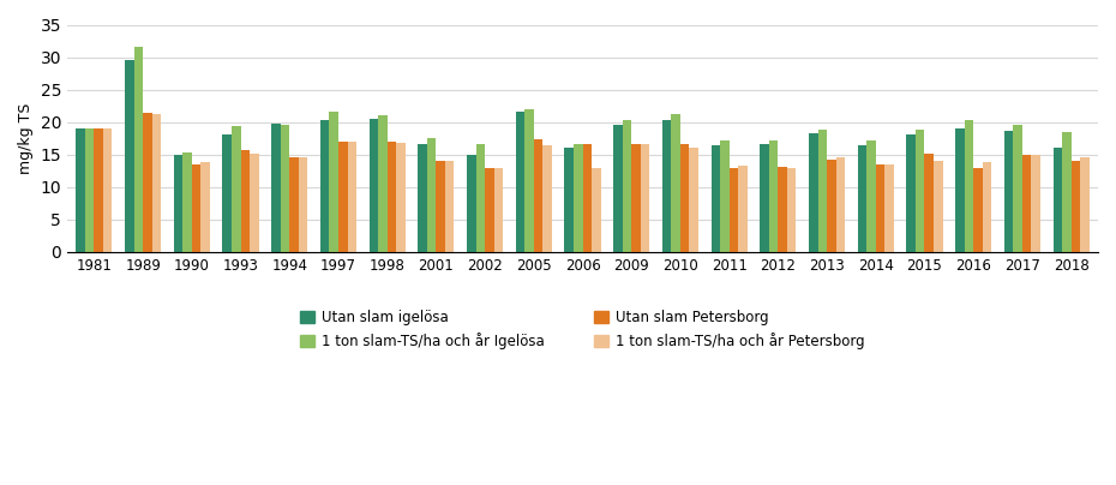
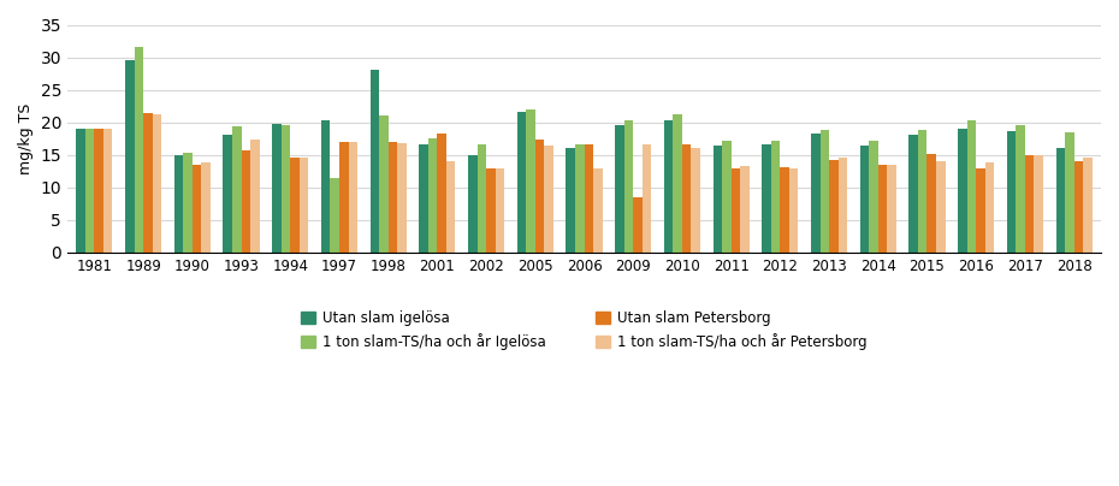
1 ton slam-TS/ha och år Petersborg/1993: 15.1 -> 17.4
1 ton slam-TS/ha och år Igelösa/1997: 21.6 -> 11.4
Utan slam igelösa/1998: 20.5 -> 28.0
Utan slam Petersborg/2001: 14.0 -> 18.2
Utan slam Petersborg/2009: 16.7 -> 8.4
